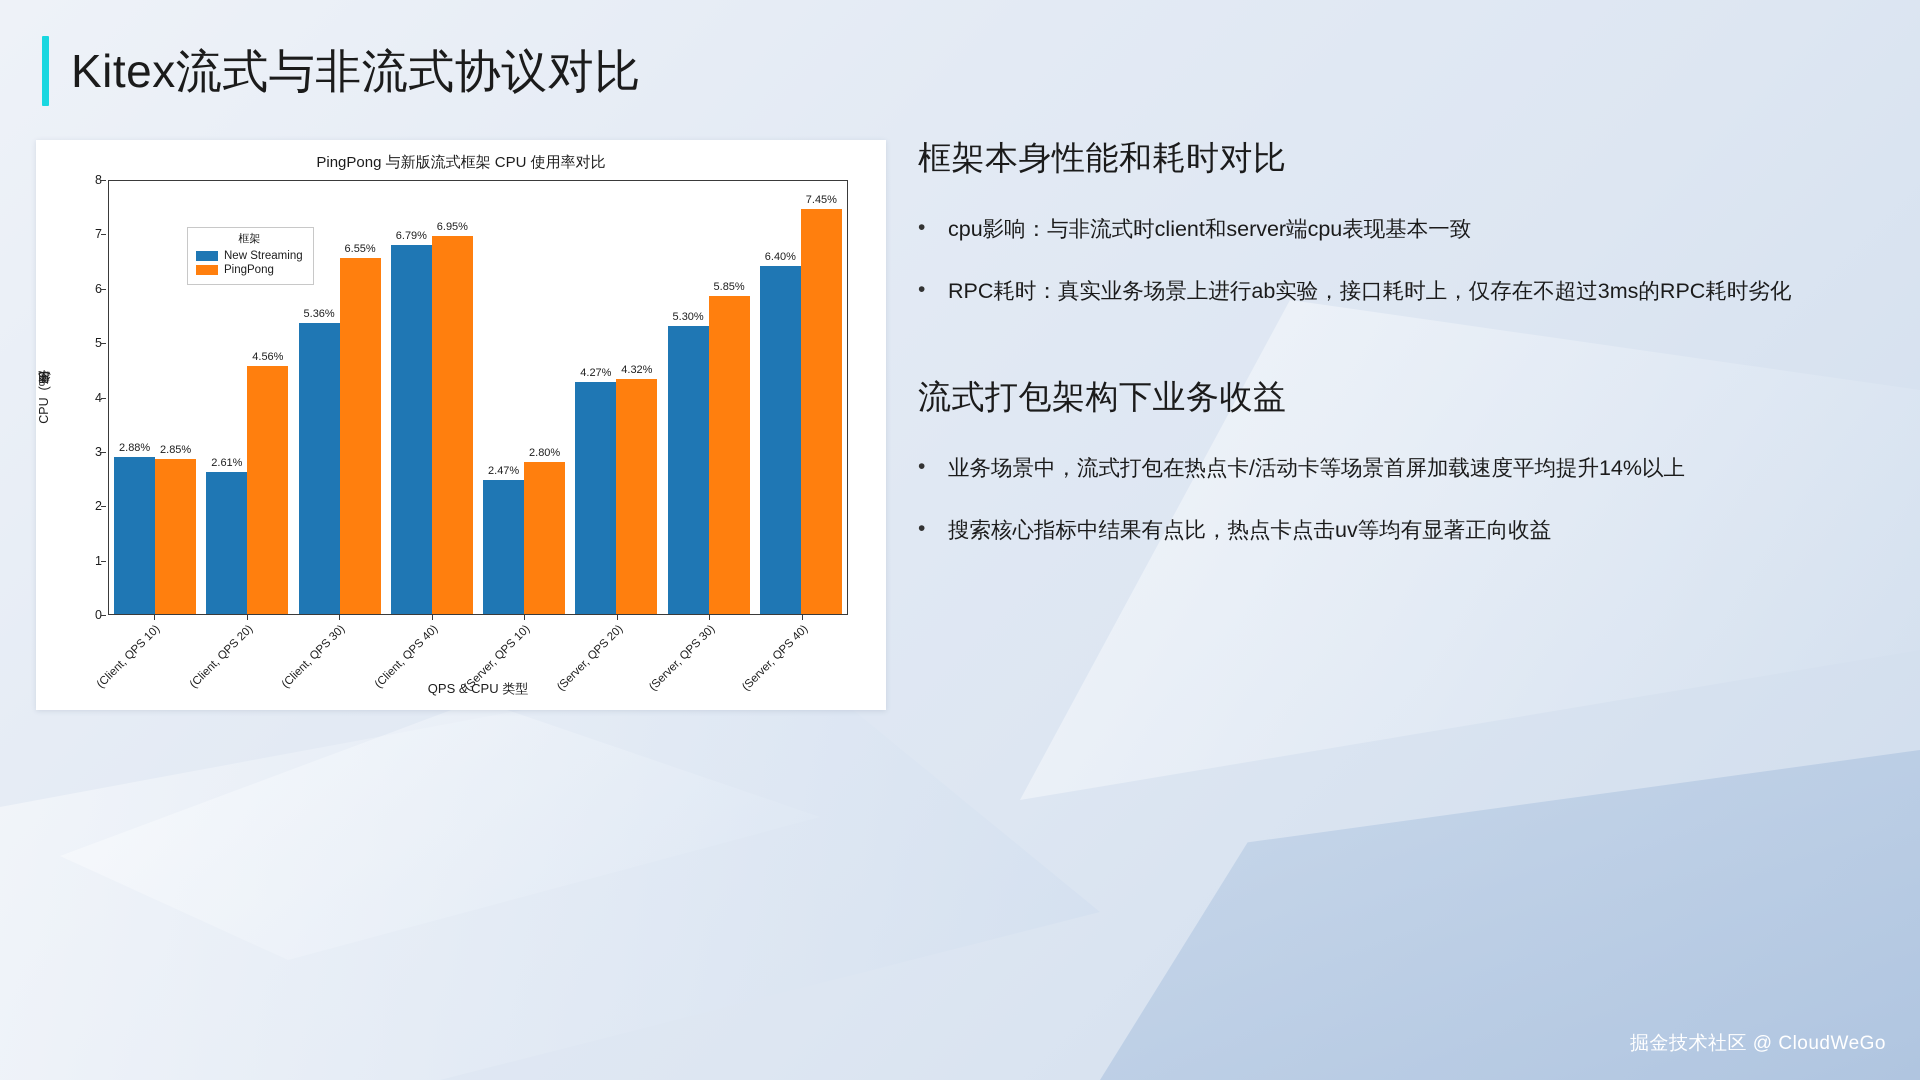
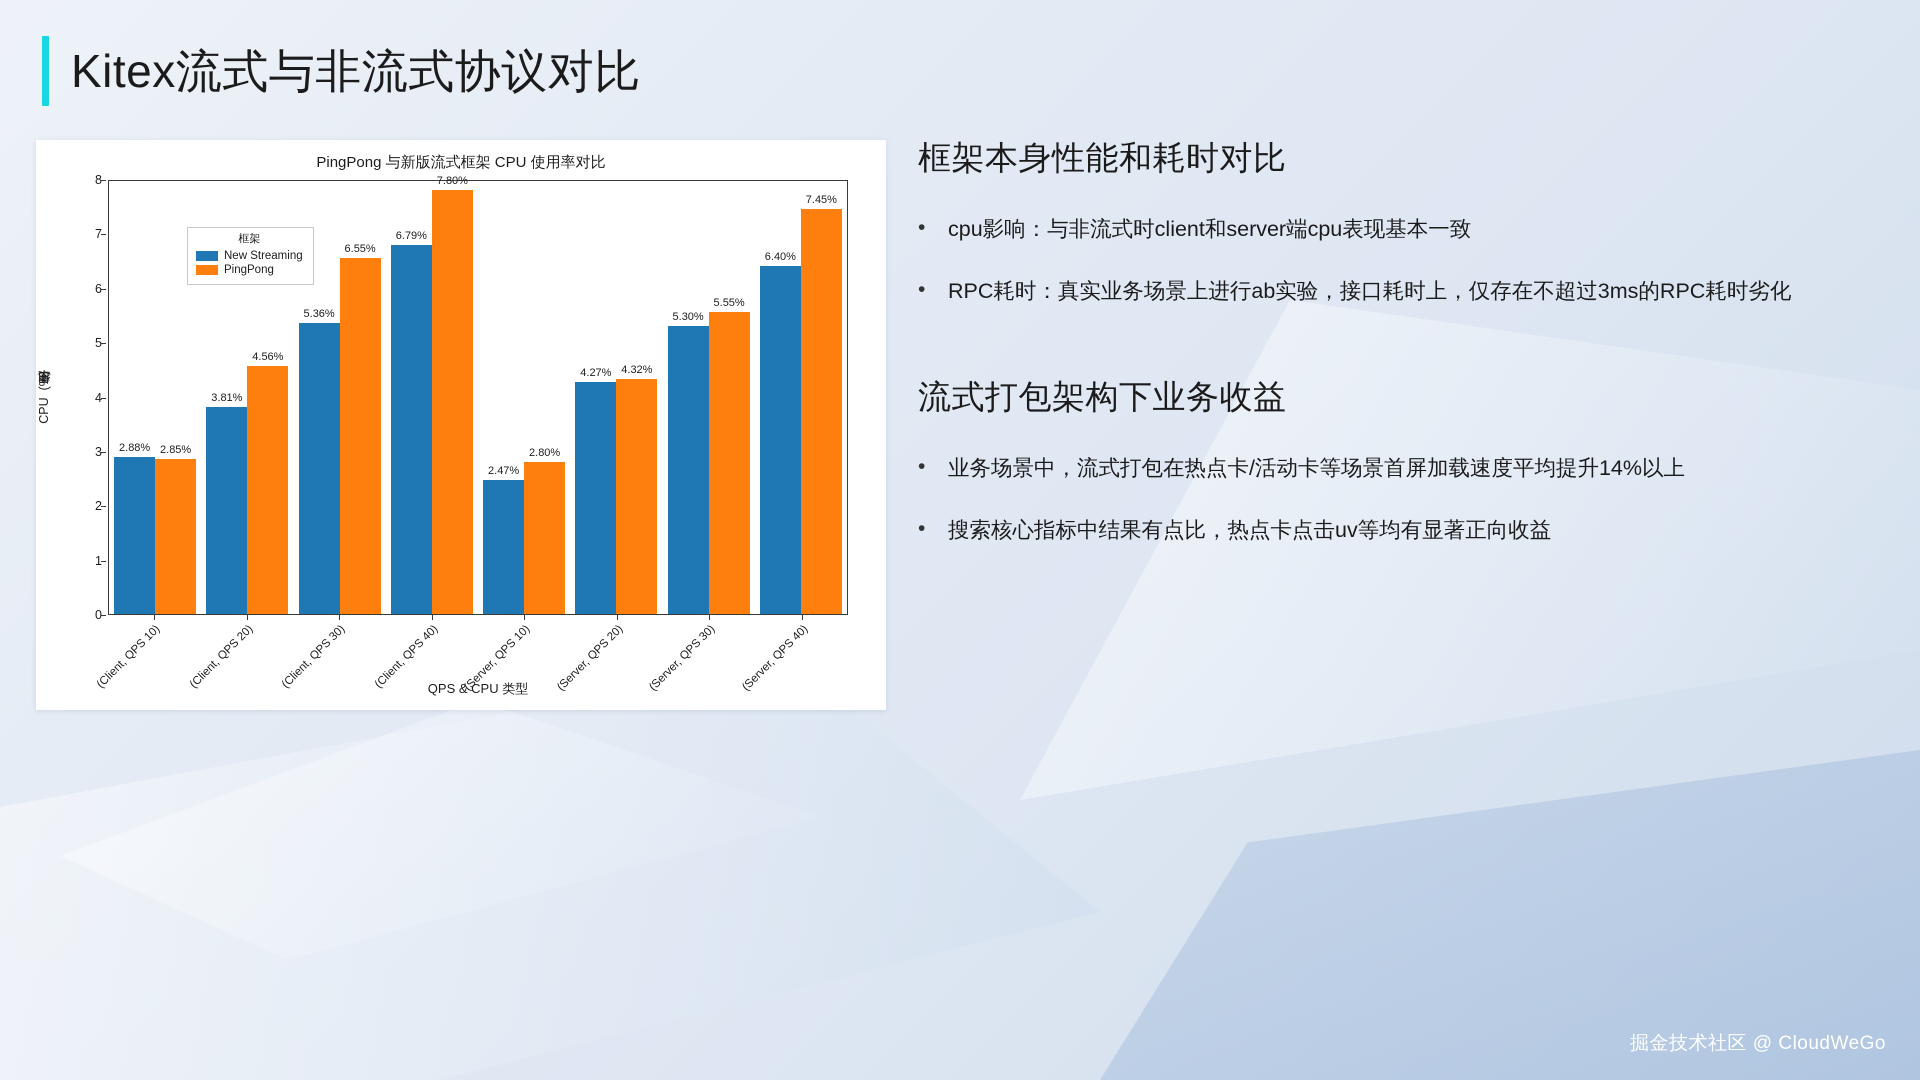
New Streaming/(Client, QPS 20): 2.61% -> 3.81%
PingPong/(Client, QPS 40): 6.95% -> 7.80%
PingPong/(Server, QPS 30): 5.85% -> 5.55%
